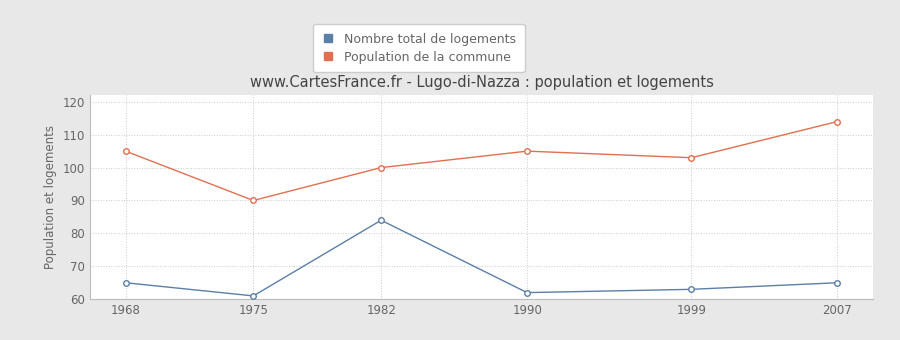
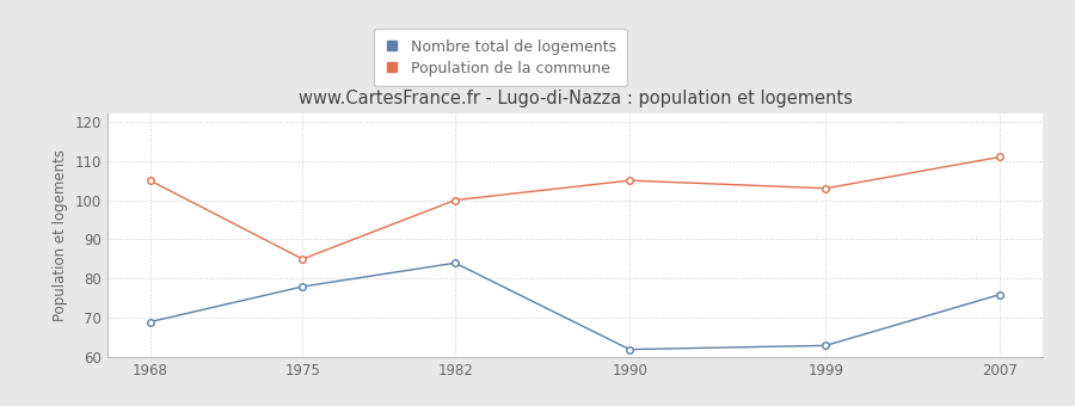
Nombre total de logements/1968: 65 -> 69
Nombre total de logements/1975: 61 -> 78
Population de la commune/1975: 90 -> 85
Nombre total de logements/2007: 65 -> 76
Population de la commune/2007: 114 -> 111
